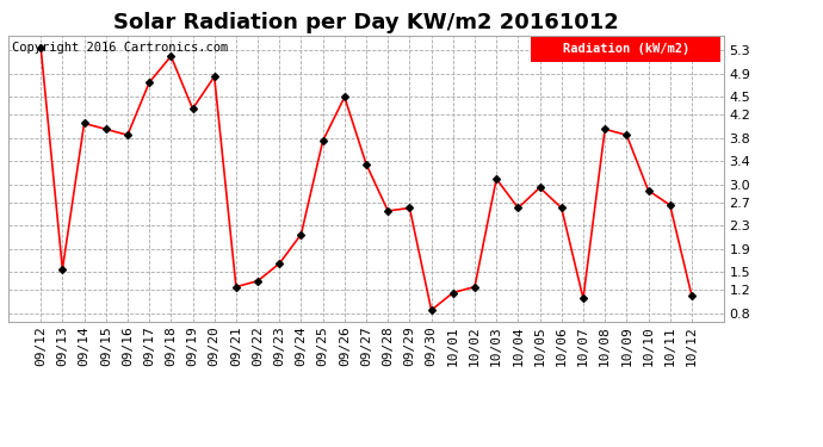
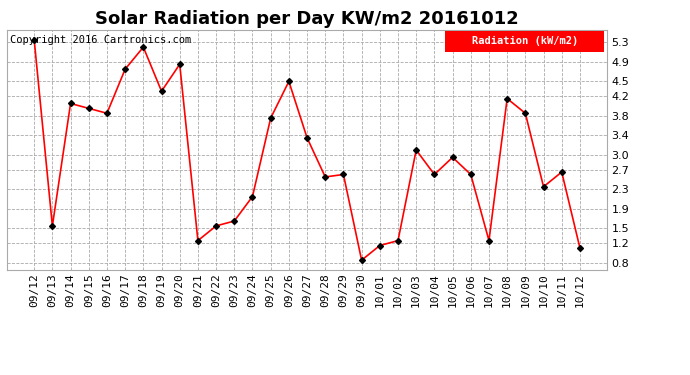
09/22: 1.35 -> 1.55
10/07: 1.05 -> 1.25
10/08: 3.95 -> 4.15
10/10: 2.90 -> 2.35
